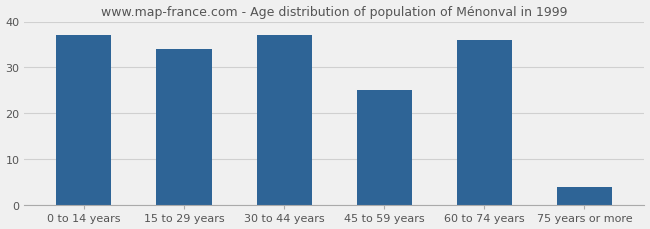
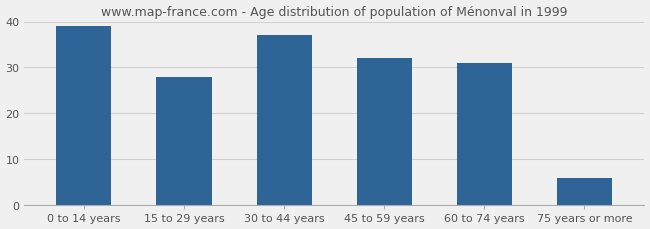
0 to 14 years: 37 -> 39
15 to 29 years: 34 -> 28
45 to 59 years: 25 -> 32
60 to 74 years: 36 -> 31
75 years or more: 4 -> 6
